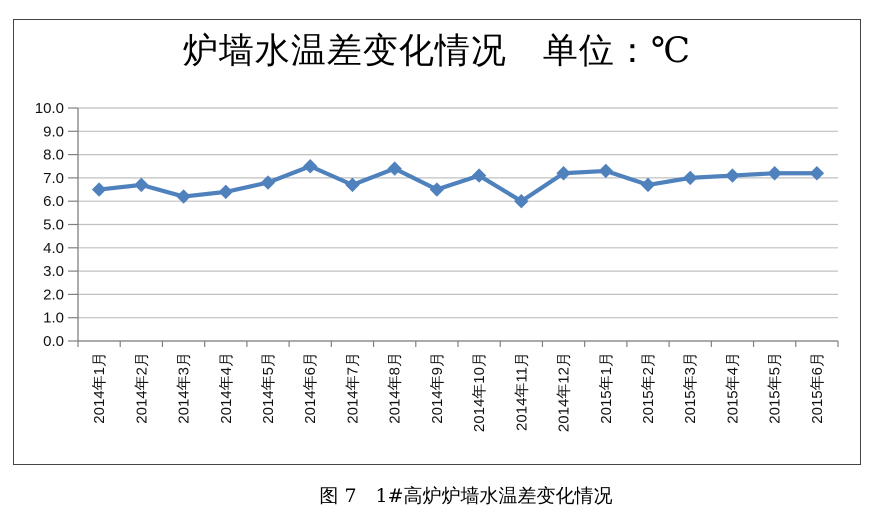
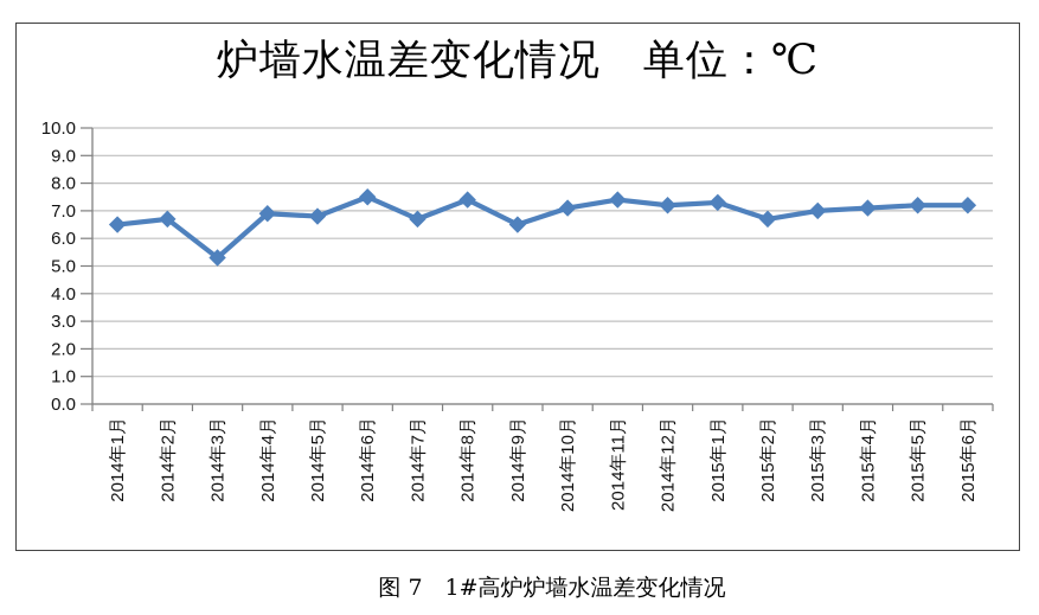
2014年3月: 6.2 -> 5.3
2014年4月: 6.4 -> 6.9
2014年11月: 6.0 -> 7.4
